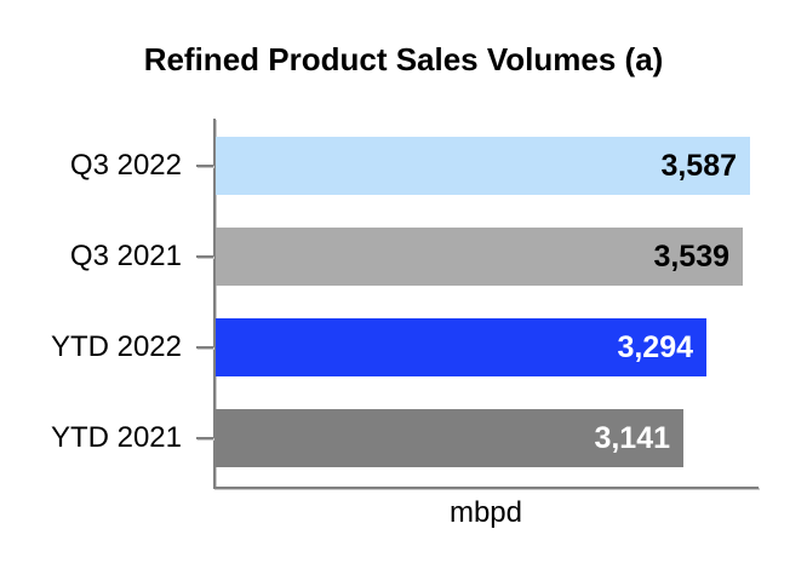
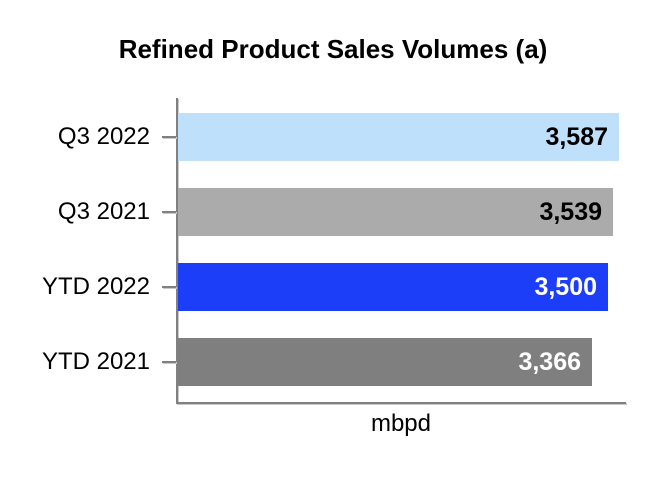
YTD 2022: 3,294 -> 3,500
YTD 2021: 3,141 -> 3,366
